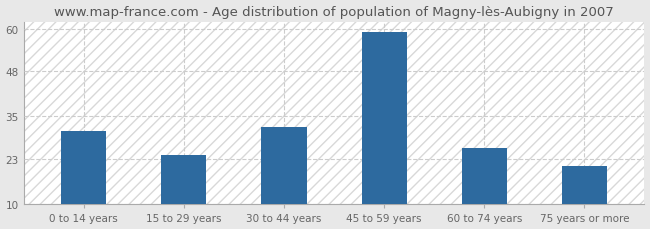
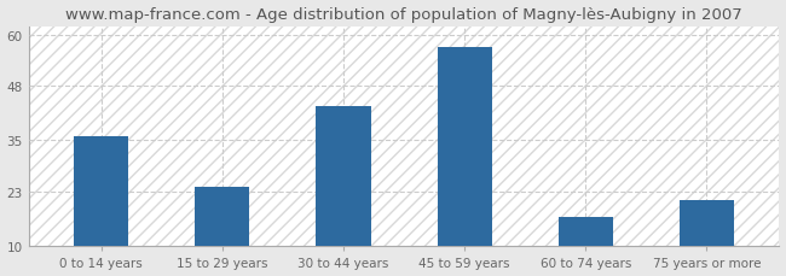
0 to 14 years: 31 -> 36
30 to 44 years: 32 -> 43
45 to 59 years: 59 -> 57
60 to 74 years: 26 -> 17
